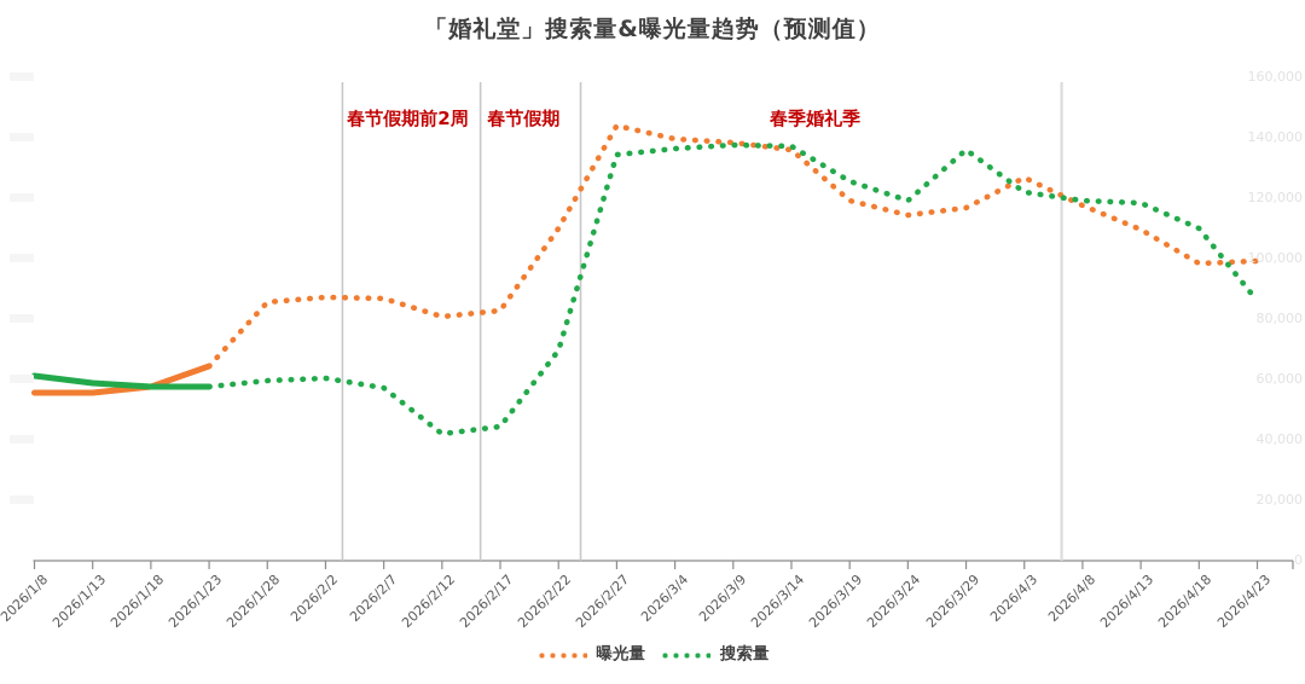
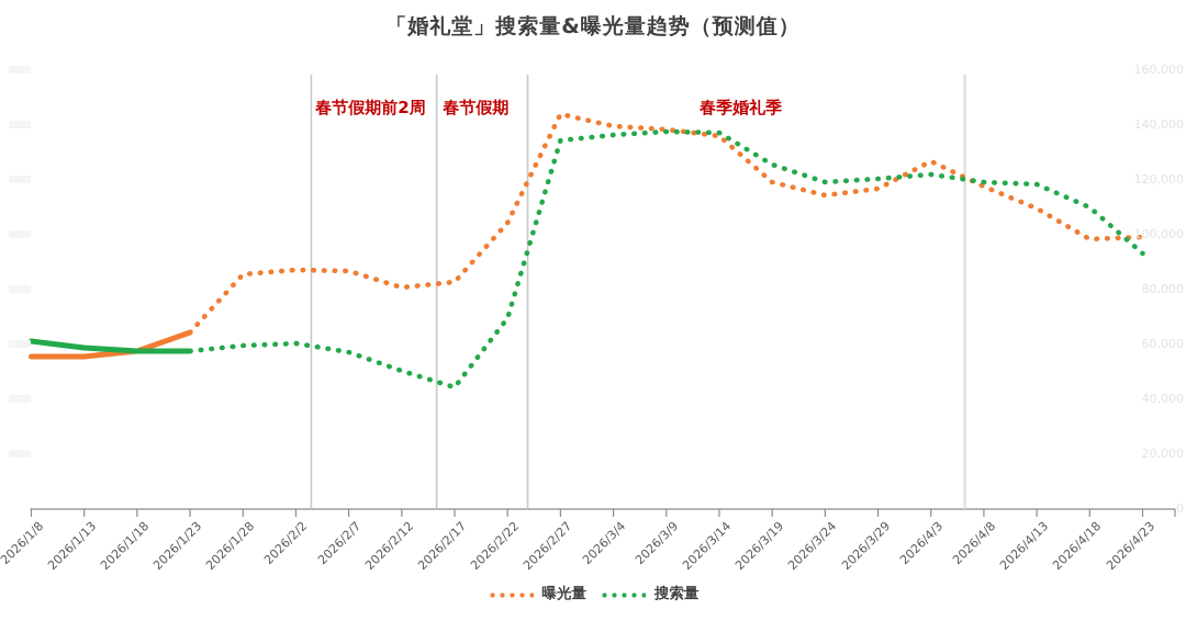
搜索量/2026/2/12: 42000 -> 50000
曝光量/2026/2/22: 110000 -> 104000
搜索量/2026/3/29: 136000 -> 120000
搜索量/2026/4/23: 86000 -> 93000
